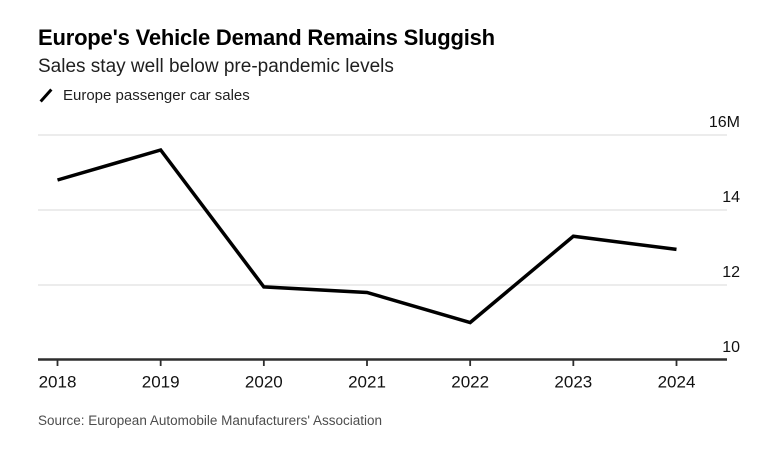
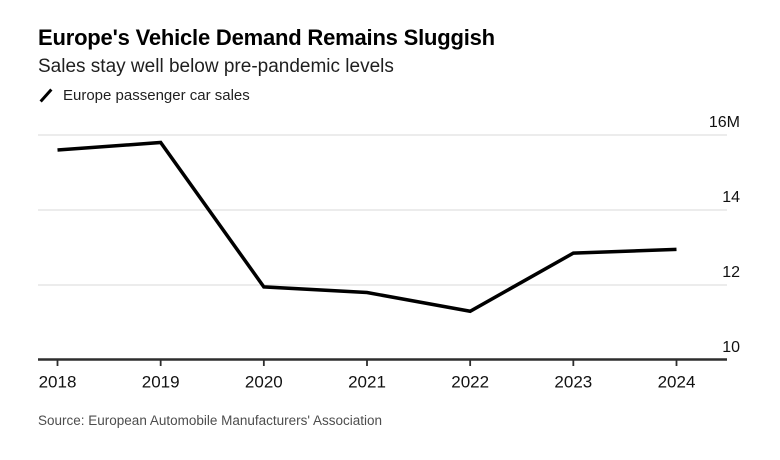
2018: 14.8M -> 15.6M
2019: 15.6M -> 15.8M
2022: 11.0M -> 11.3M
2023: 13.3M -> 12.8M
